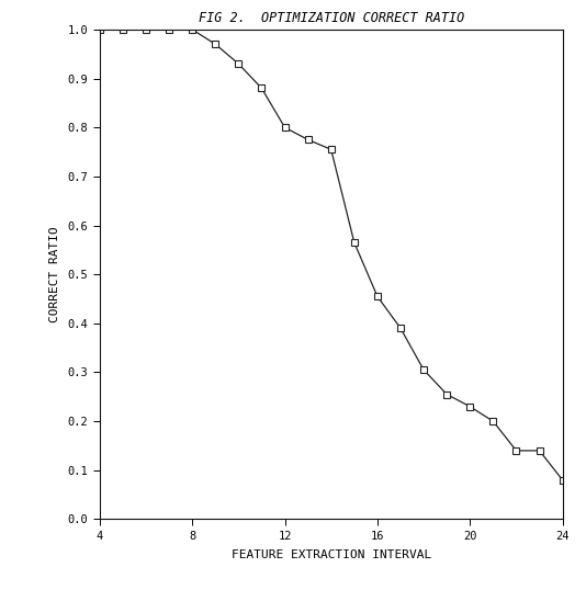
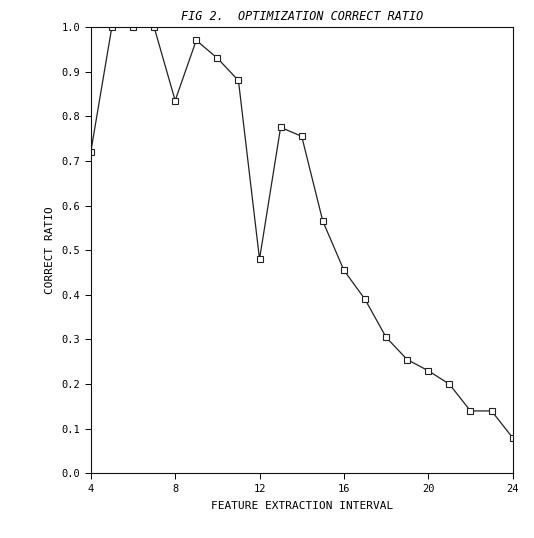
4: 1.000 -> 0.720
8: 1.000 -> 0.835
12: 0.800 -> 0.480
